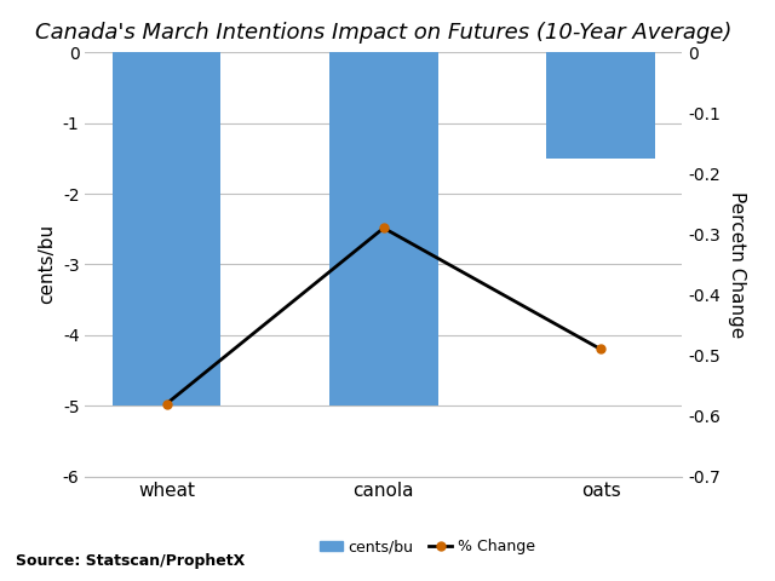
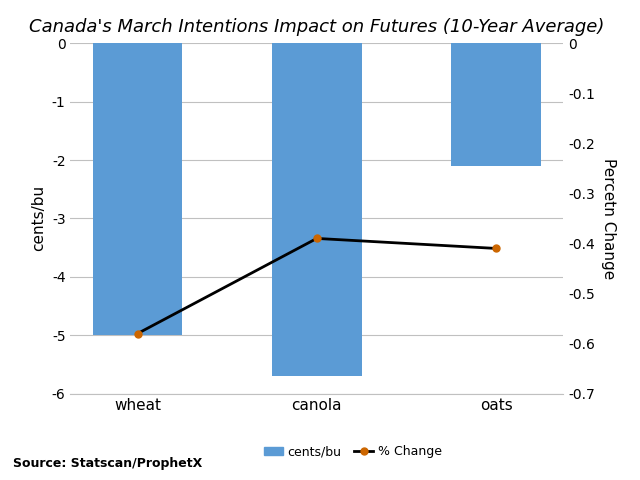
cents/bu/canola: -5.0 -> -5.7
% Change/canola: -0.29 -> -0.39
cents/bu/oats: -1.5 -> -2.1
% Change/oats: -0.49 -> -0.41
